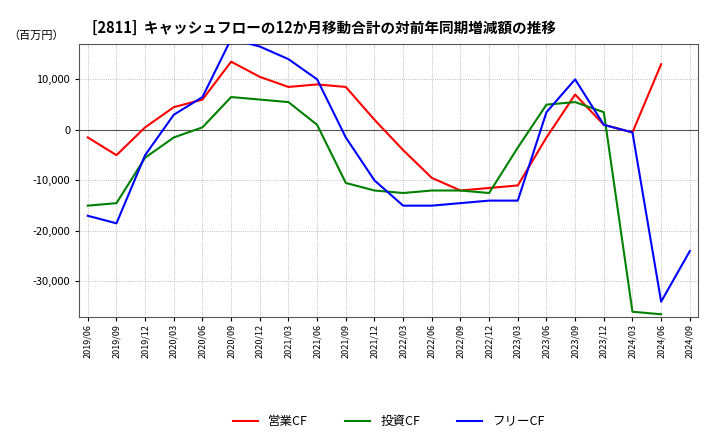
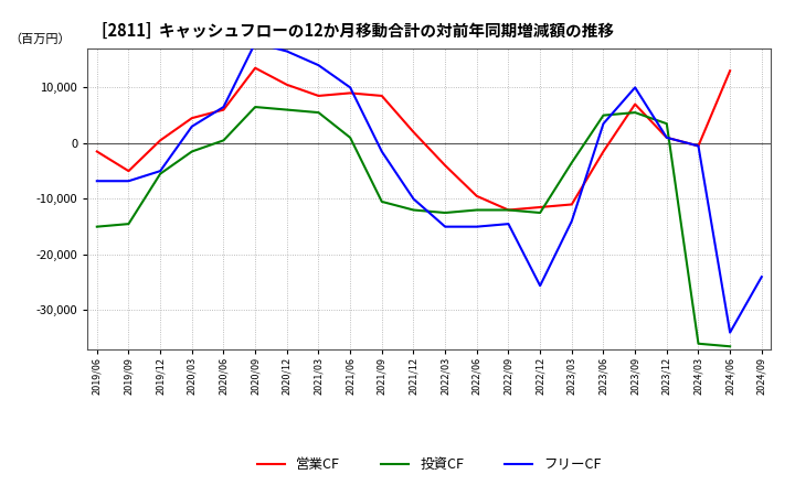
フリーCF/2019/06: -17,000 -> -6,800
フリーCF/2019/09: -18,500 -> -6,800
フリーCF/2022/12: -14,000 -> -25,600
